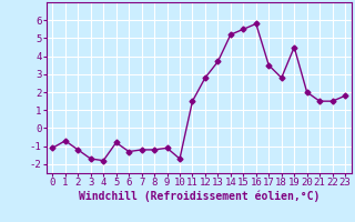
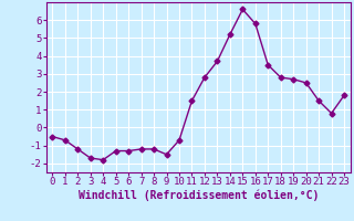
0: -1.1 -> -0.5
5: -0.8 -> -1.3
9: -1.1 -> -1.5
10: -1.7 -> -0.7
15: 5.5 -> 6.6
19: 4.5 -> 2.7
20: 2.0 -> 2.5
22: 1.5 -> 0.8
